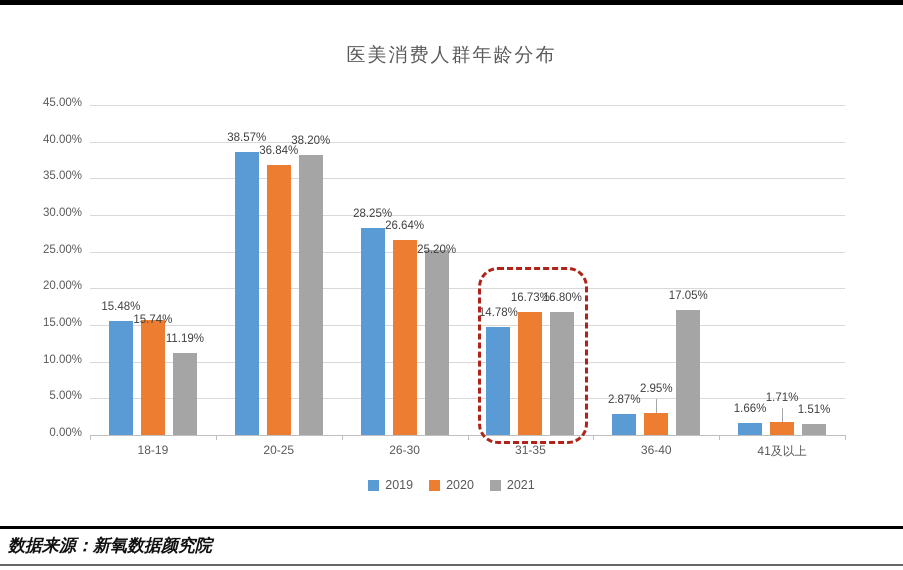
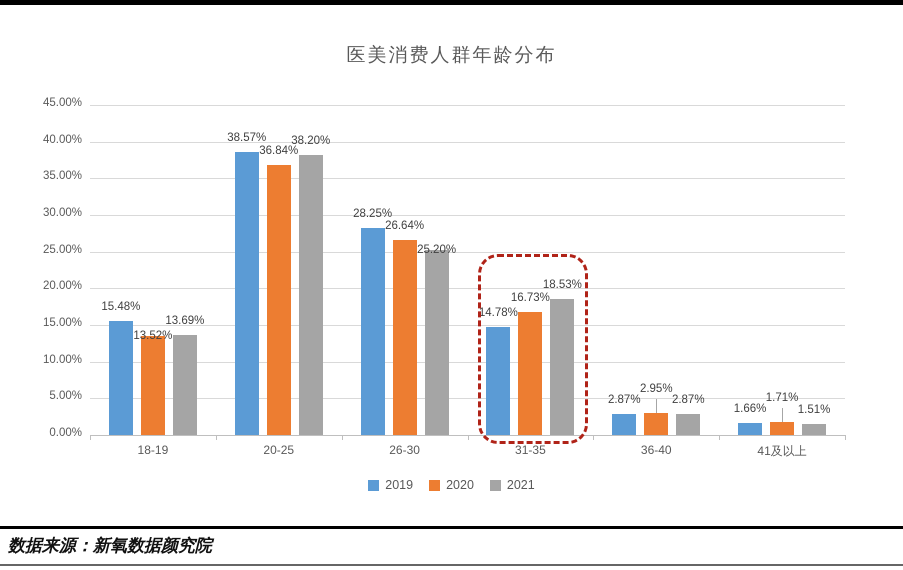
2020/18-19: 15.74% -> 13.52%
2021/18-19: 11.19% -> 13.69%
2021/31-35: 16.80% -> 18.53%
2021/36-40: 17.05% -> 2.87%
